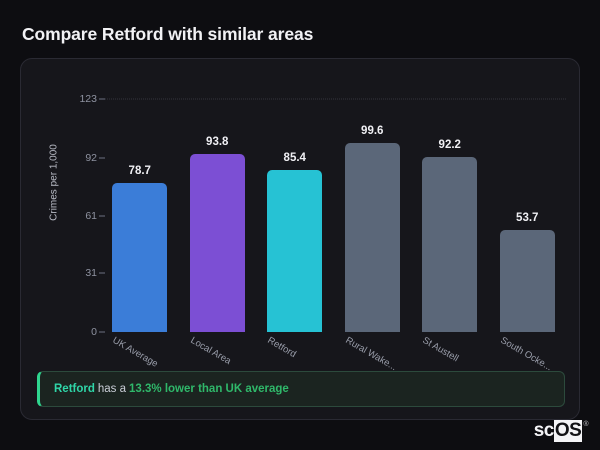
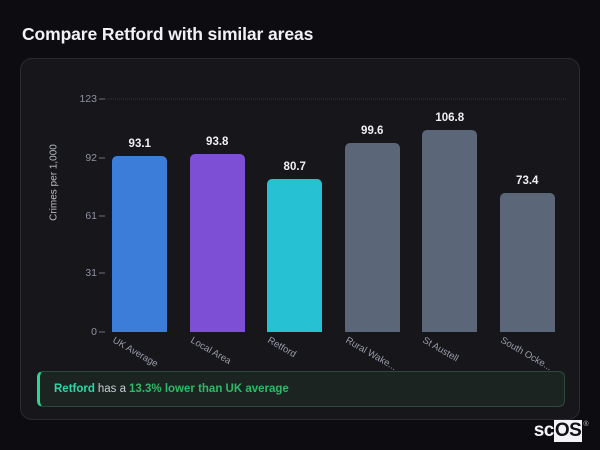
UK Average: 78.7 -> 93.1
Retford: 85.4 -> 80.7
St Austell: 92.2 -> 106.8
South Ocke...: 53.7 -> 73.4
